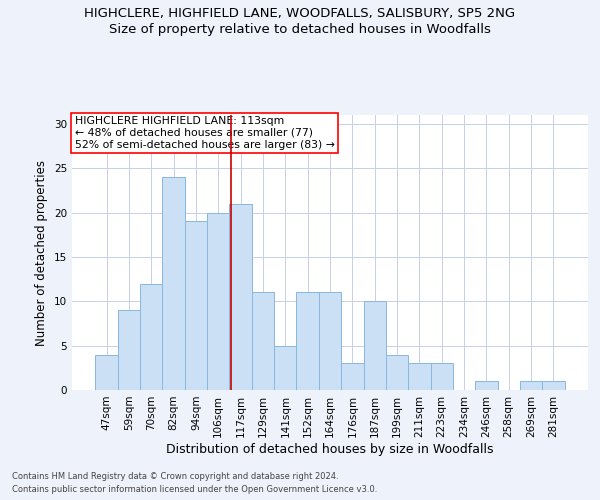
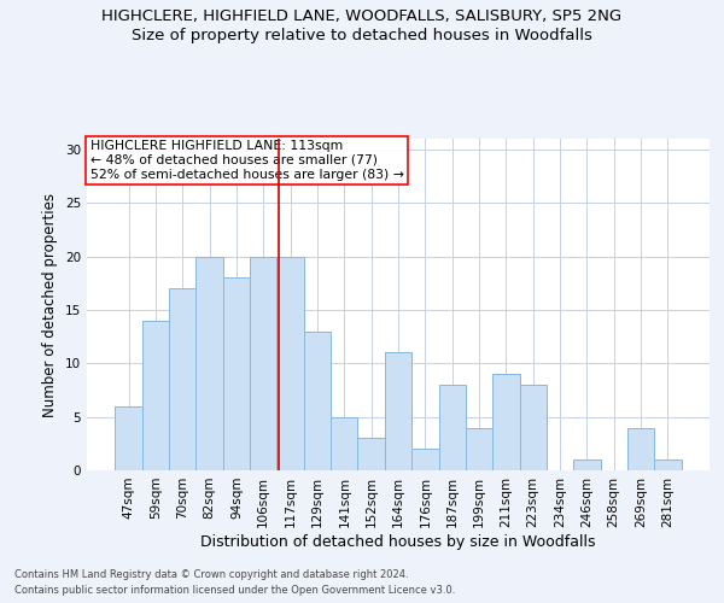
47sqm: 4 -> 6
59sqm: 9 -> 14
70sqm: 12 -> 17
82sqm: 24 -> 20
94sqm: 19 -> 18
117sqm: 21 -> 20
129sqm: 11 -> 13
152sqm: 11 -> 3
176sqm: 3 -> 2
187sqm: 10 -> 8
211sqm: 3 -> 9
223sqm: 3 -> 8
269sqm: 1 -> 4
